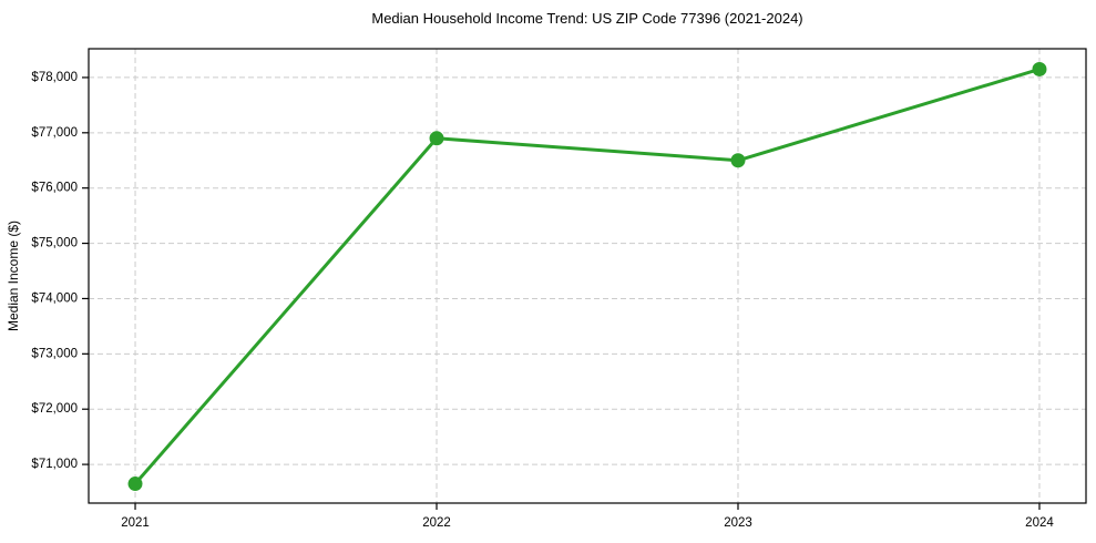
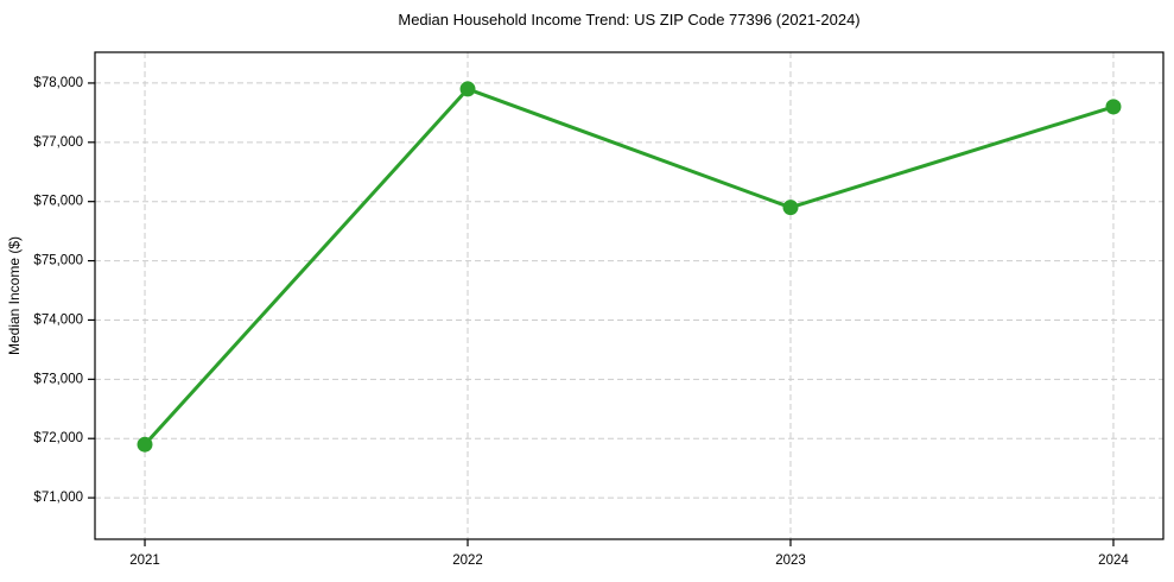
2021: $70600 -> $71900
2022: $76900 -> $77900
2023: $76500 -> $75900
2024: $78200 -> $77600
